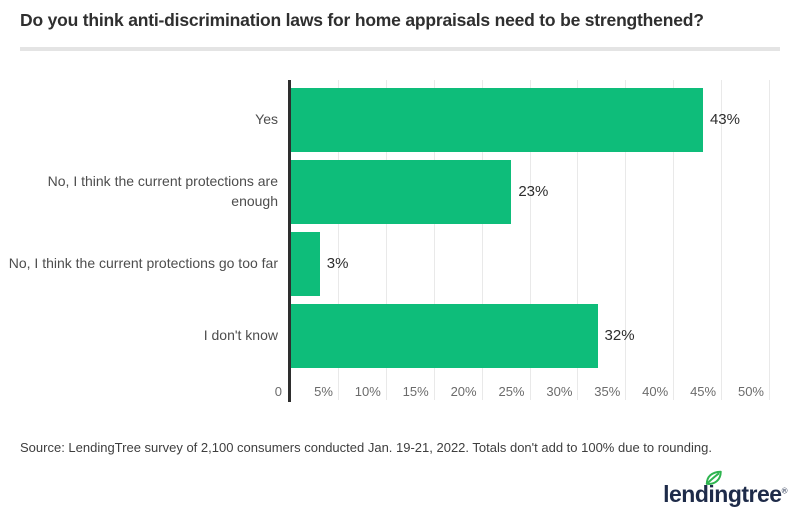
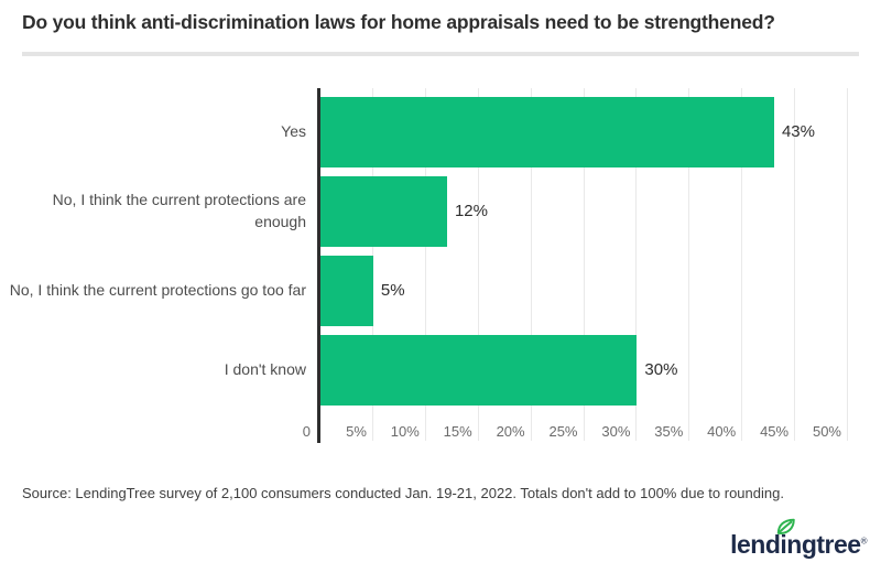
No, I think the current protections are enough: 23% -> 12%
No, I think the current protections go too far: 3% -> 5%
I don't know: 32% -> 30%
